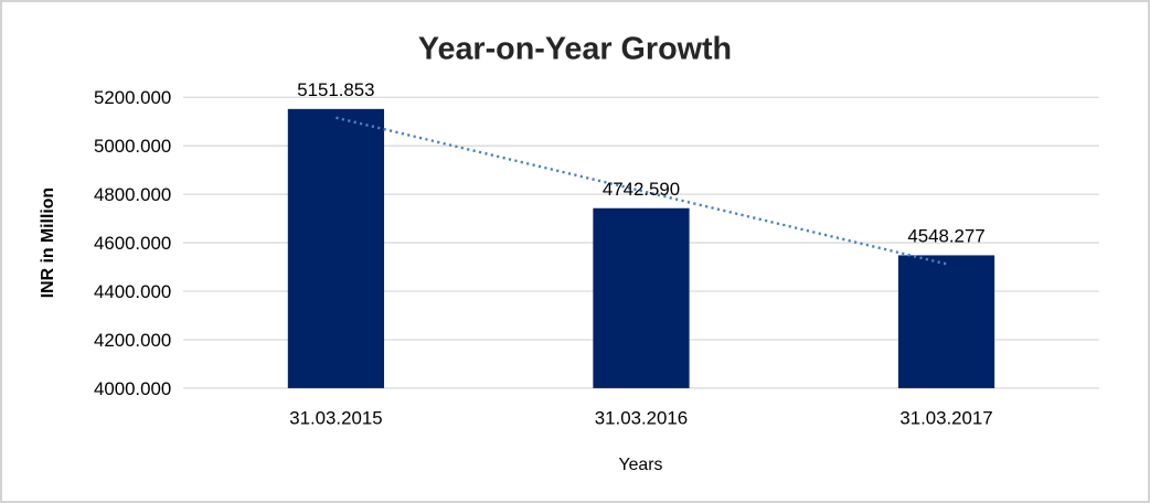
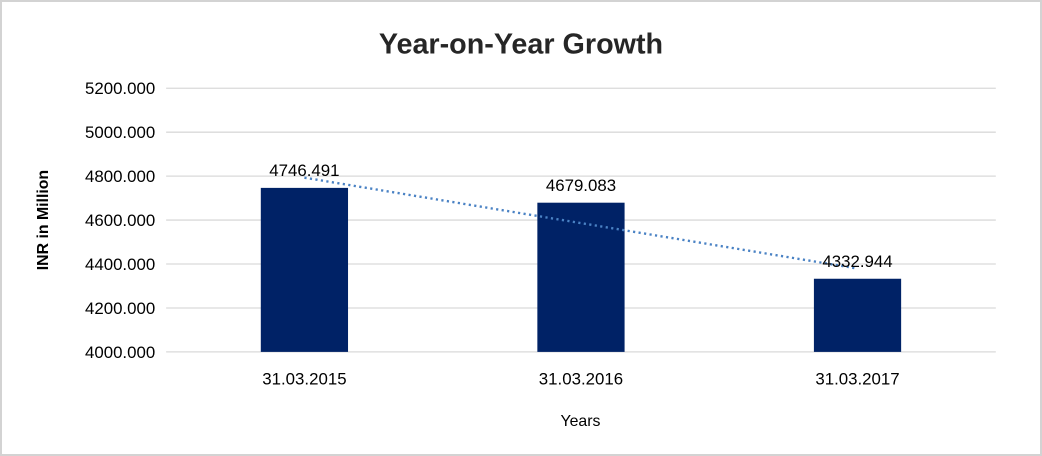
31.03.2015: 5151.853 -> 4746.491
31.03.2016: 4742.590 -> 4679.083
31.03.2017: 4548.277 -> 4332.944
